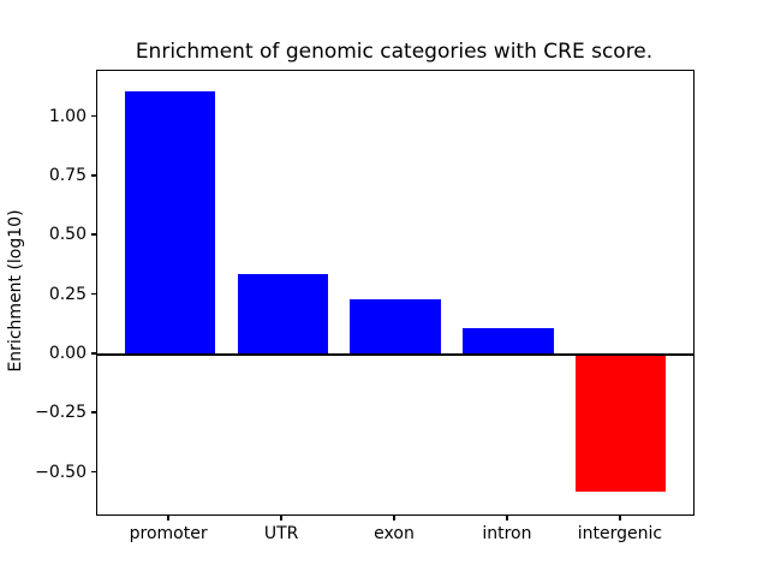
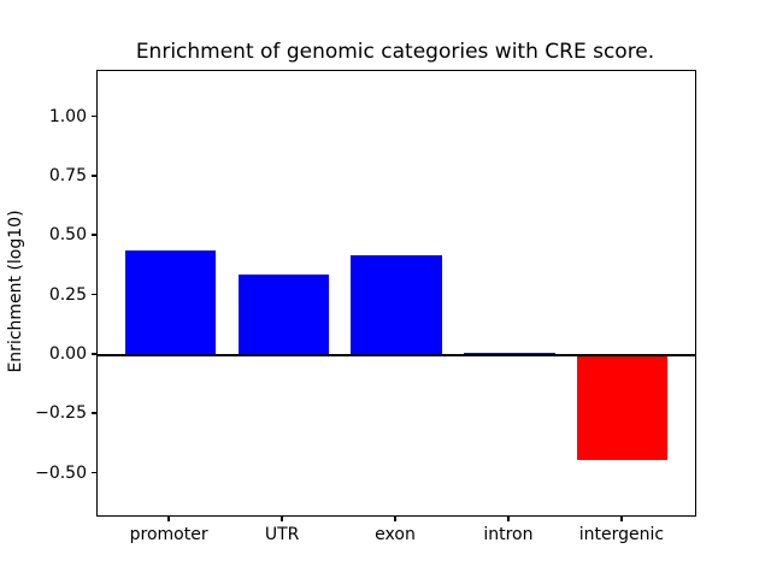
promoter: 1.11 -> 0.44
exon: 0.23 -> 0.42
intron: 0.11 -> 0.01
intergenic: -0.58 -> -0.44
